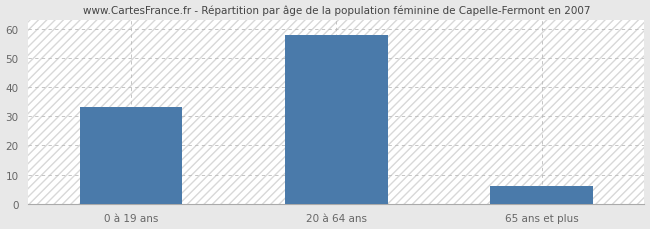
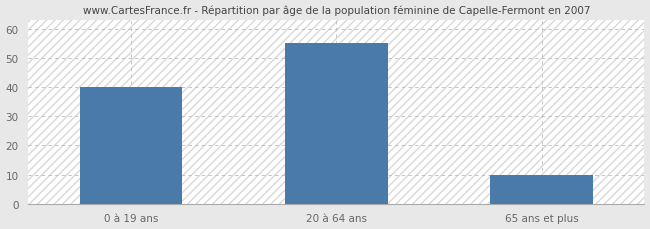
0 à 19 ans: 33 -> 40
20 à 64 ans: 58 -> 55
65 ans et plus: 6 -> 10
